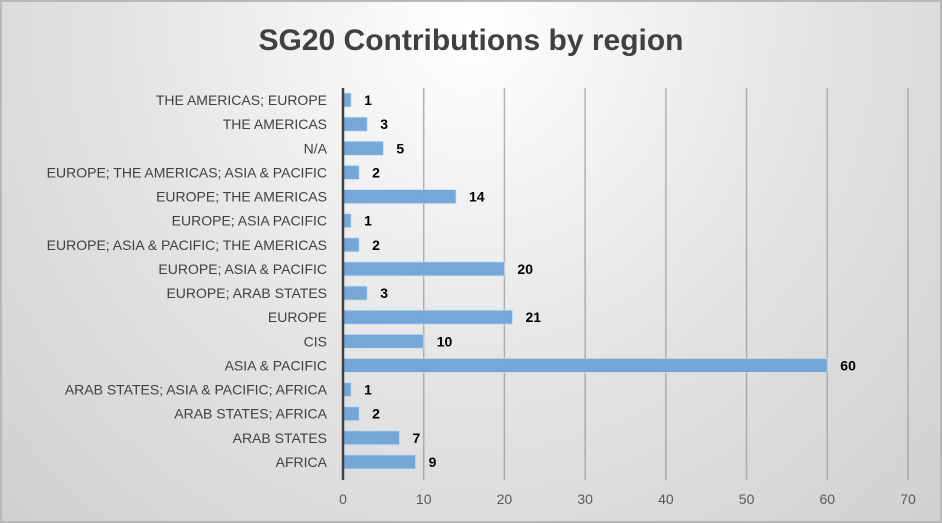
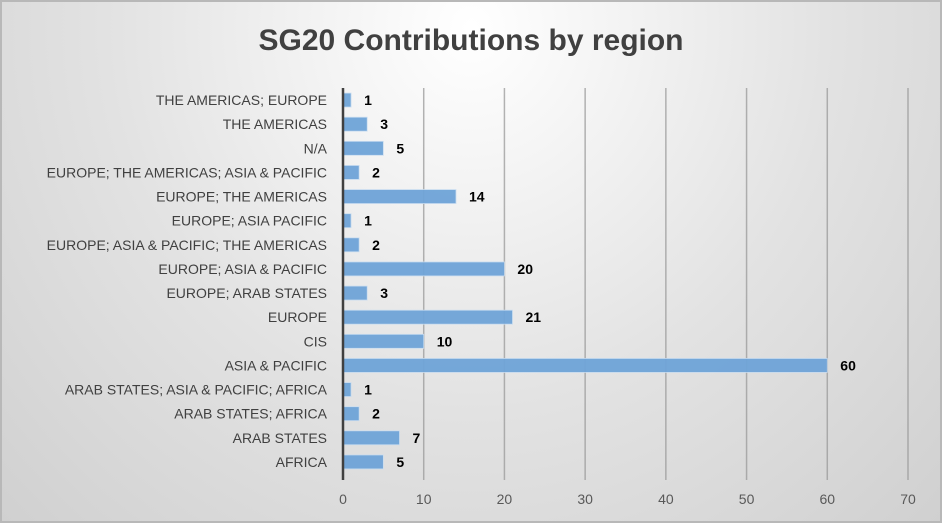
AFRICA: 9 -> 5
